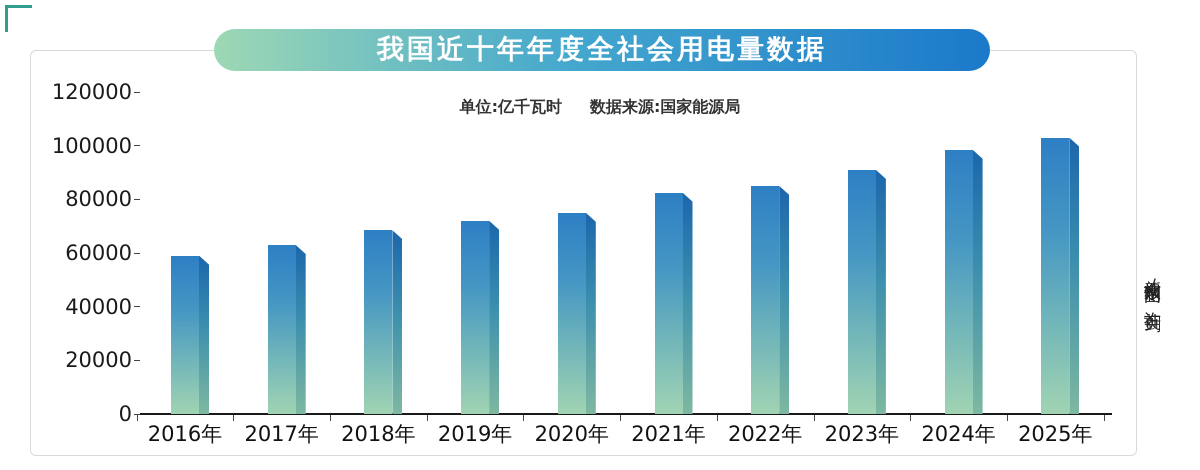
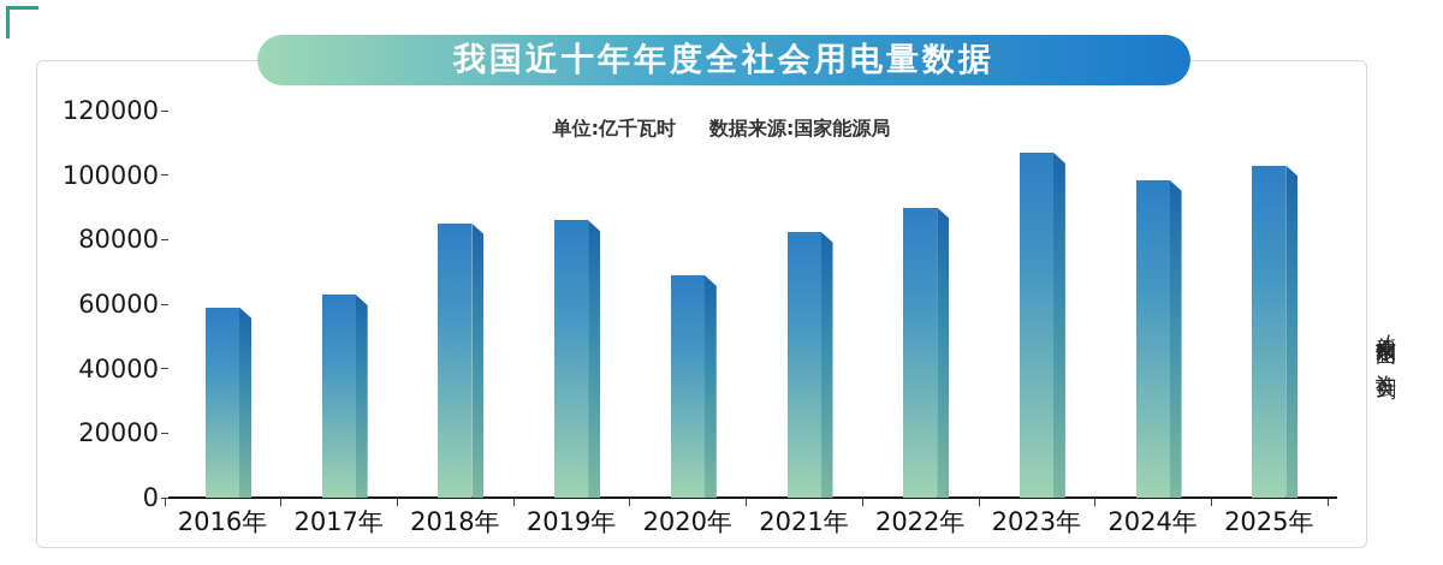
2018年: 68000 -> 85000
2019年: 72000 -> 86000
2020年: 75000 -> 69000
2022年: 85000 -> 90000
2023年: 91000 -> 107000
